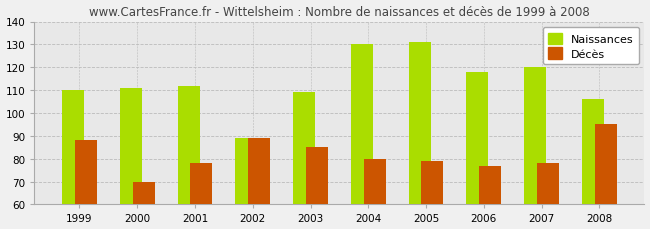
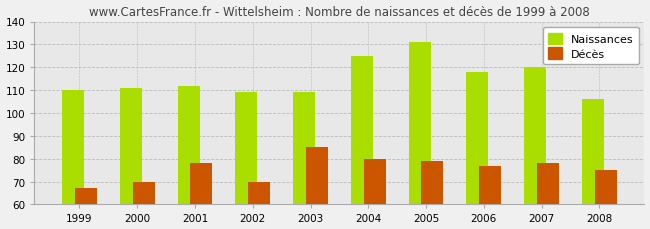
Décès/1999: 88 -> 67
Naissances/2002: 89 -> 109
Décès/2002: 89 -> 70
Naissances/2004: 130 -> 125
Décès/2008: 95 -> 75
